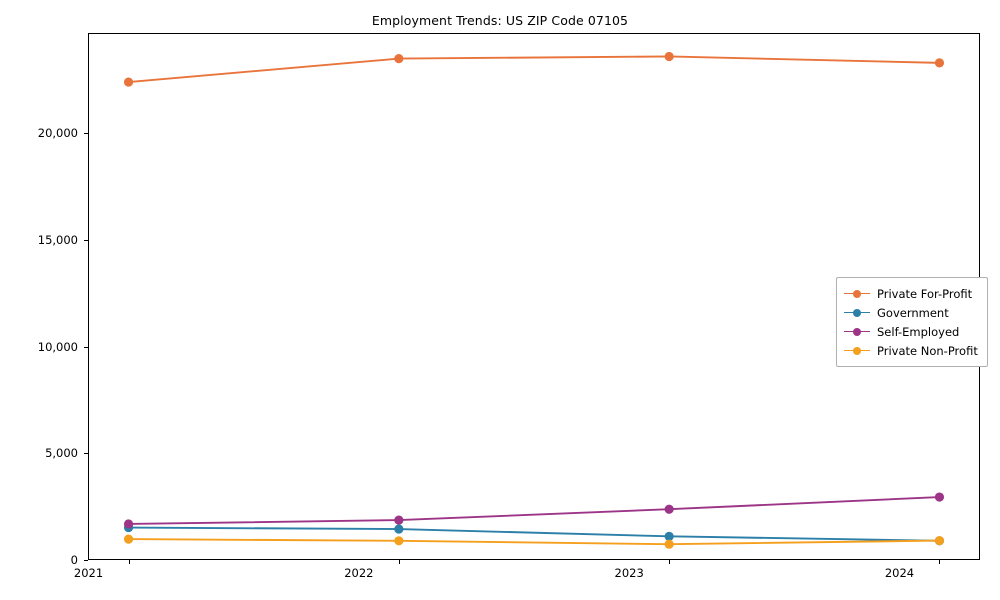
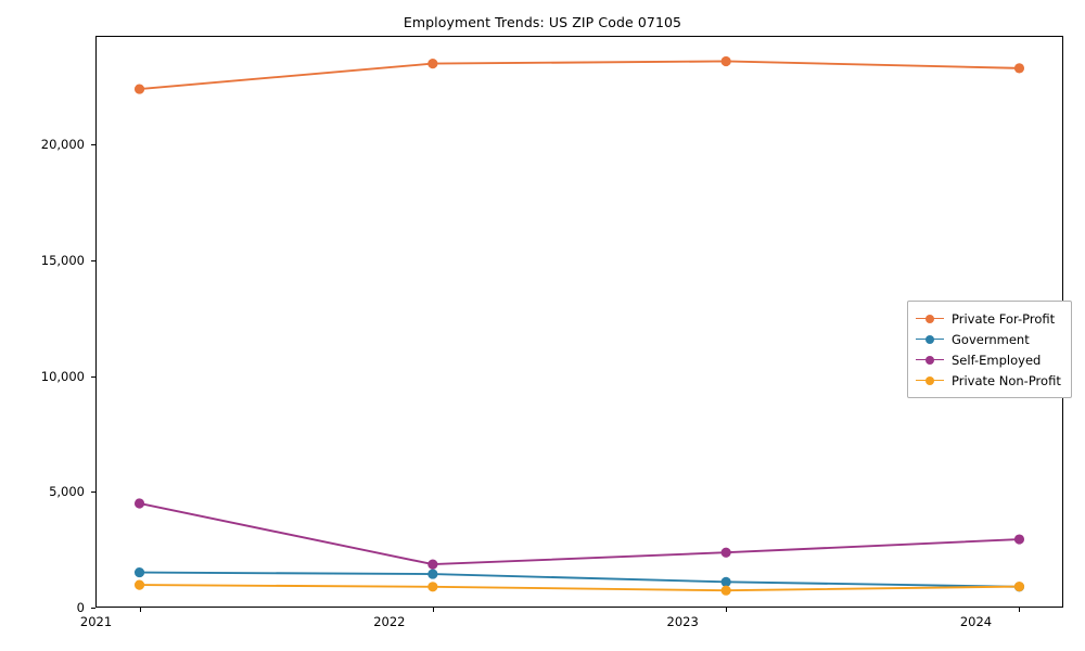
Self-Employed/2021: 1700 -> 4500
